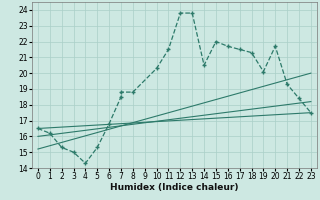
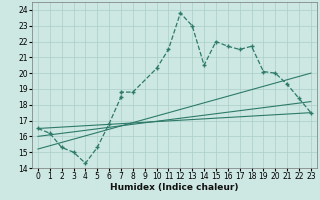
13: 23.8 -> 23.0
18: 21.3 -> 21.7
20: 21.7 -> 20.0
